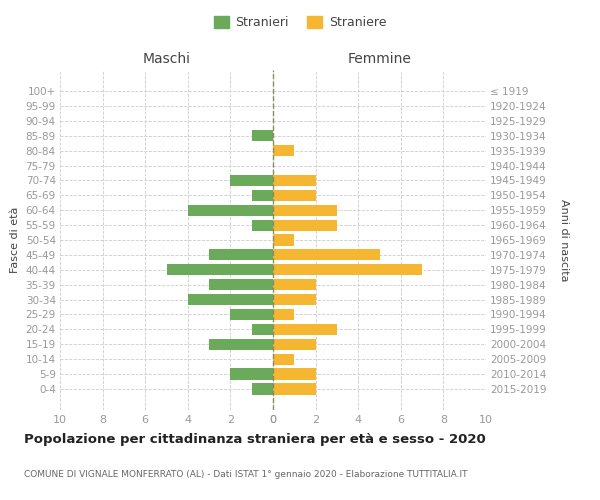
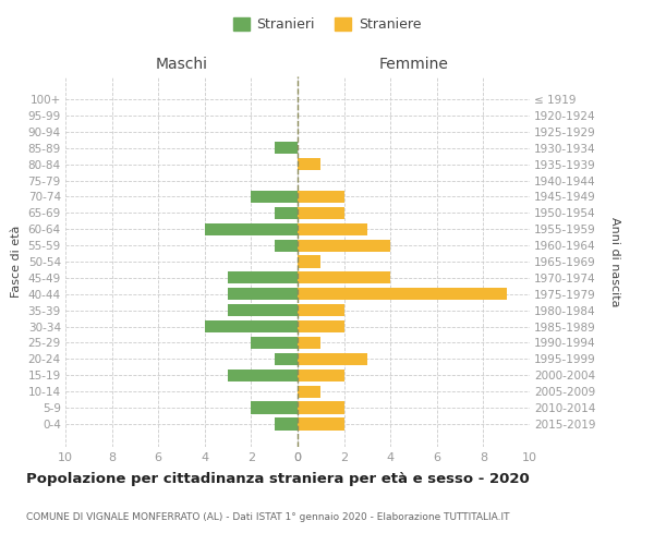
Maschi/40-44: 5 -> 3
Femmine/1960-1964: 3 -> 4
Femmine/1970-1974: 5 -> 4
Femmine/1975-1979: 7 -> 9
